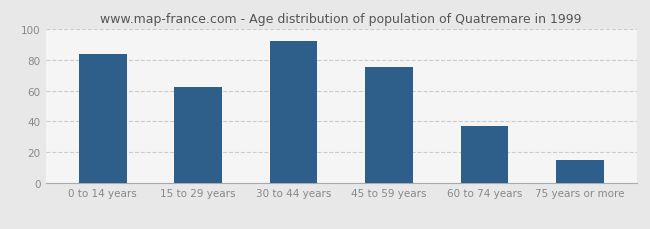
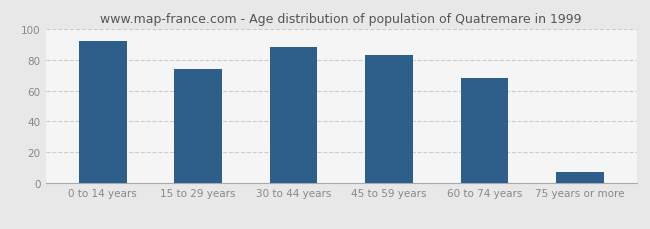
0 to 14 years: 84 -> 92
15 to 29 years: 62 -> 74
30 to 44 years: 92 -> 88
45 to 59 years: 75 -> 83
60 to 74 years: 37 -> 68
75 years or more: 15 -> 7
